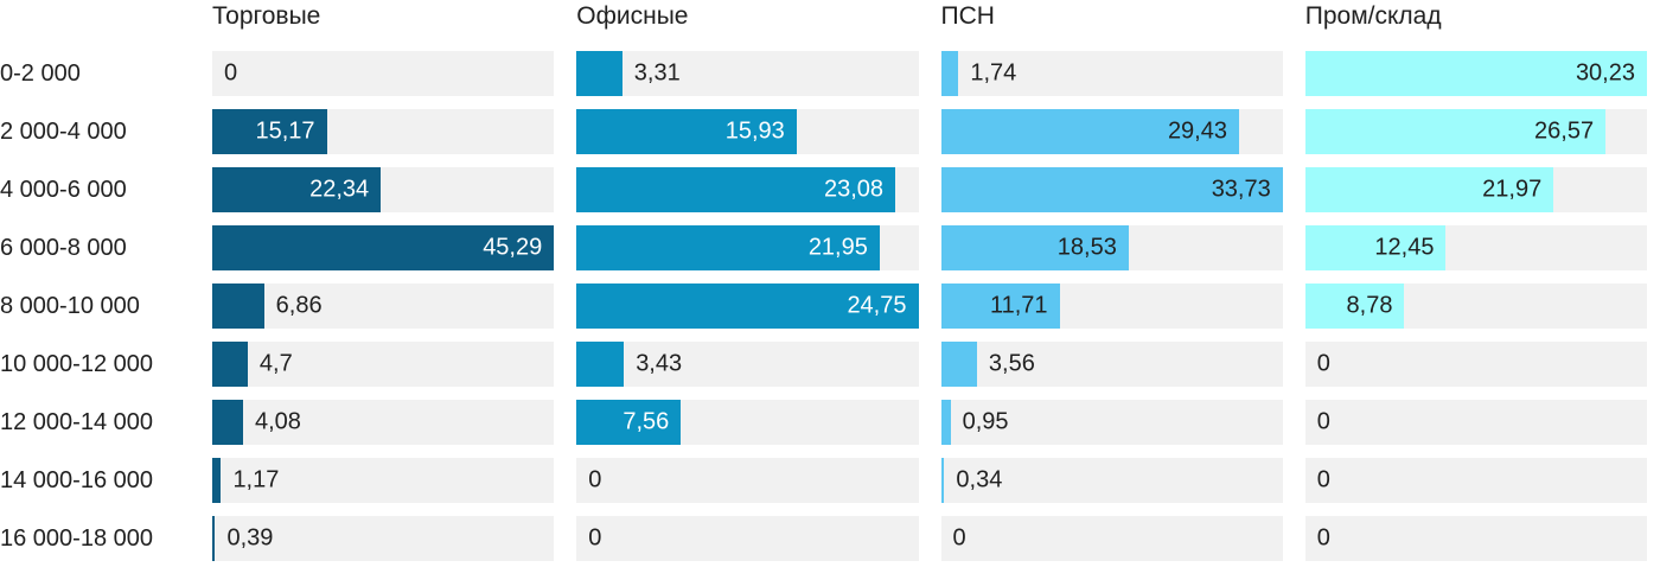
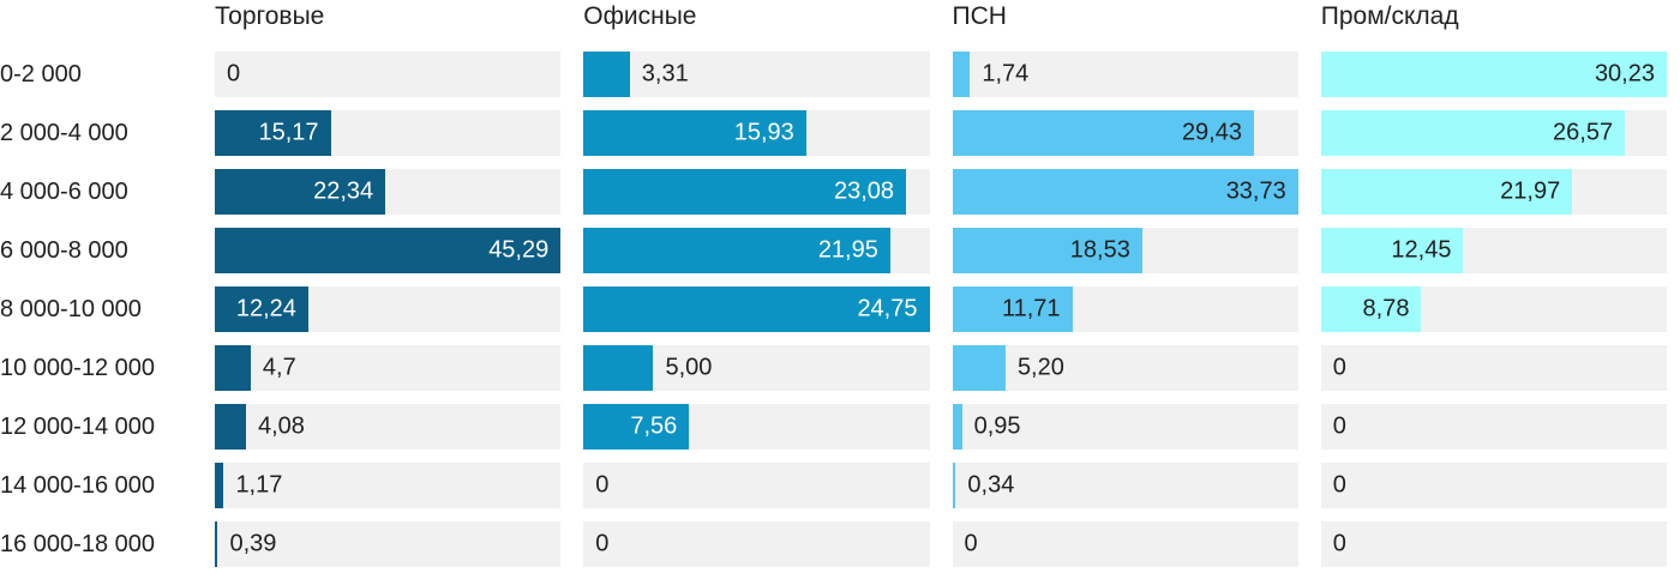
Торговые/8 000-10 000: 6,86 -> 12,24
Офисные/10 000-12 000: 3,43 -> 5,00
ПСН/10 000-12 000: 3,56 -> 5,20
